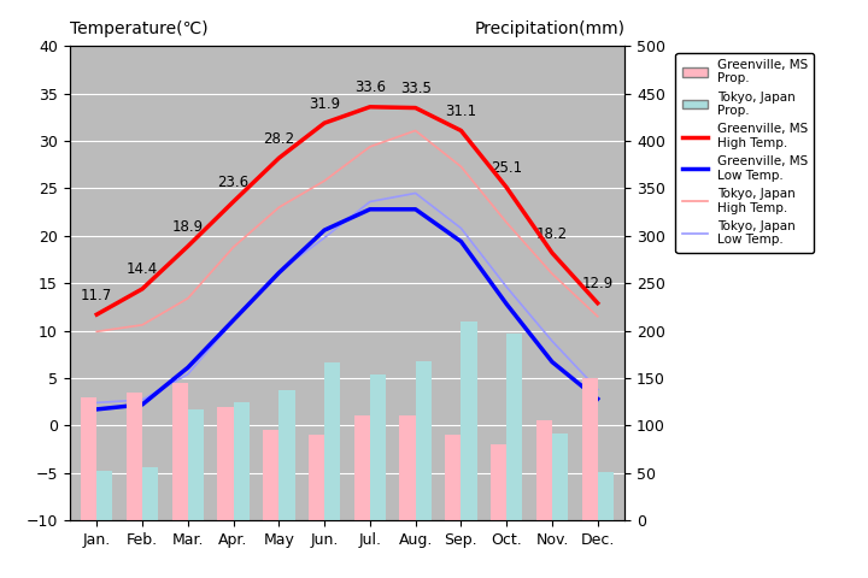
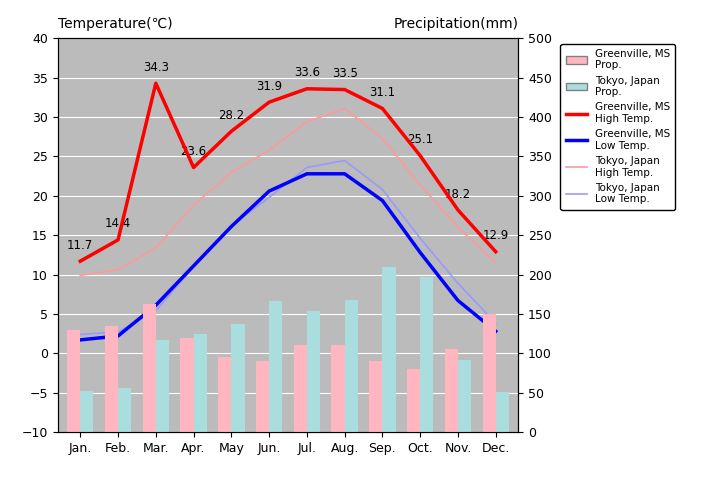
Greenville, MS Prop./Mar.: 145 -> 162
Greenville, MS High Temp./Mar.: 18.9 -> 34.3
